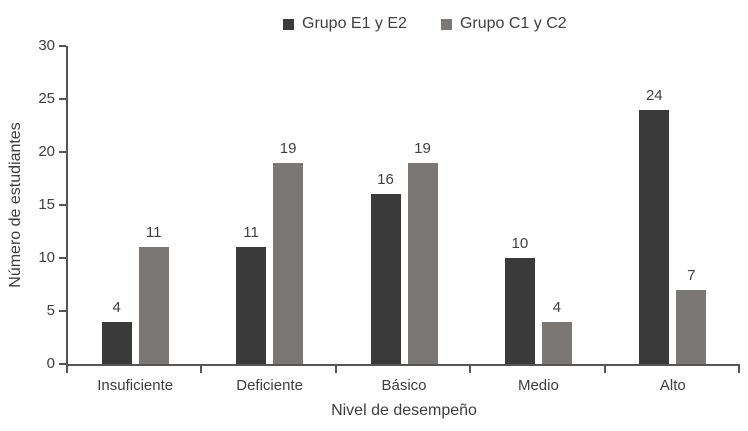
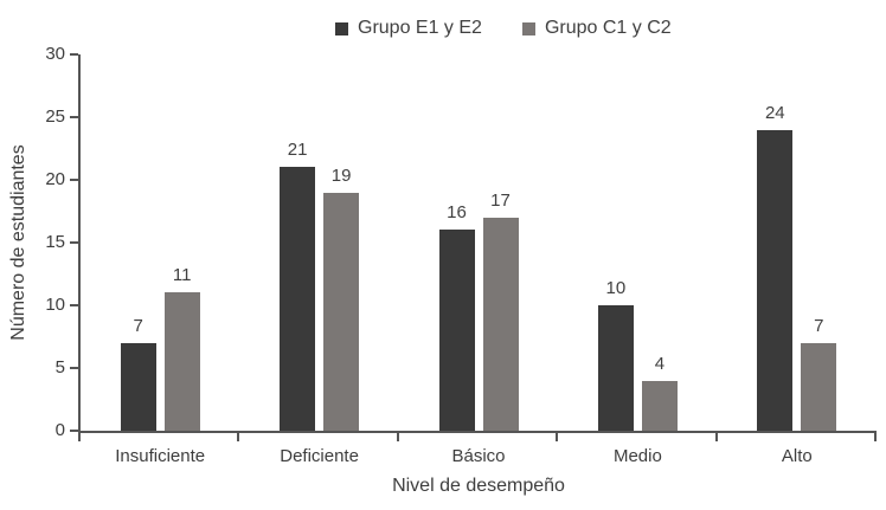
Grupo E1 y E2/Insuficiente: 4 -> 7
Grupo E1 y E2/Deficiente: 11 -> 21
Grupo C1 y C2/Básico: 19 -> 17
